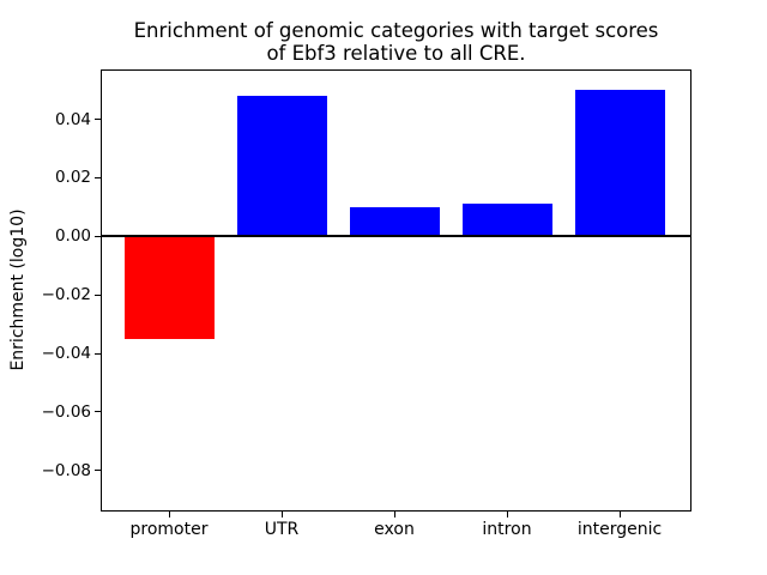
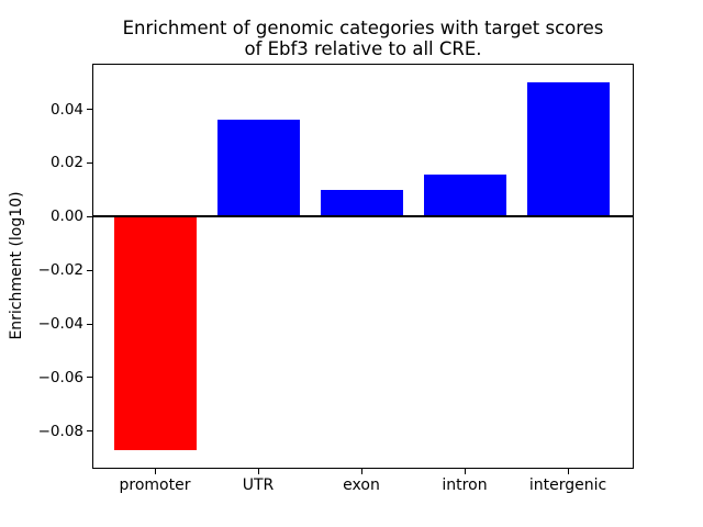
promoter: -0.035 -> -0.087
UTR: 0.048 -> 0.036
intron: 0.011 -> 0.015
